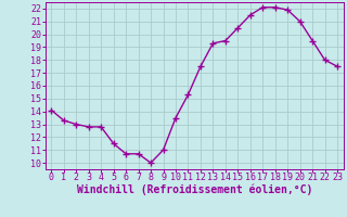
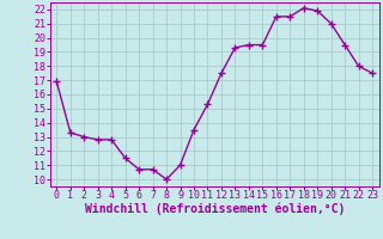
0: 14.1 -> 16.9
15: 20.5 -> 19.5
17: 22.1 -> 21.5
